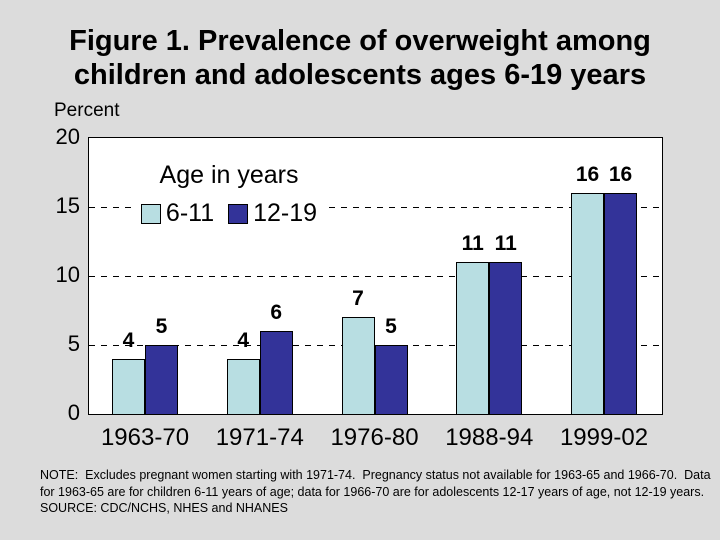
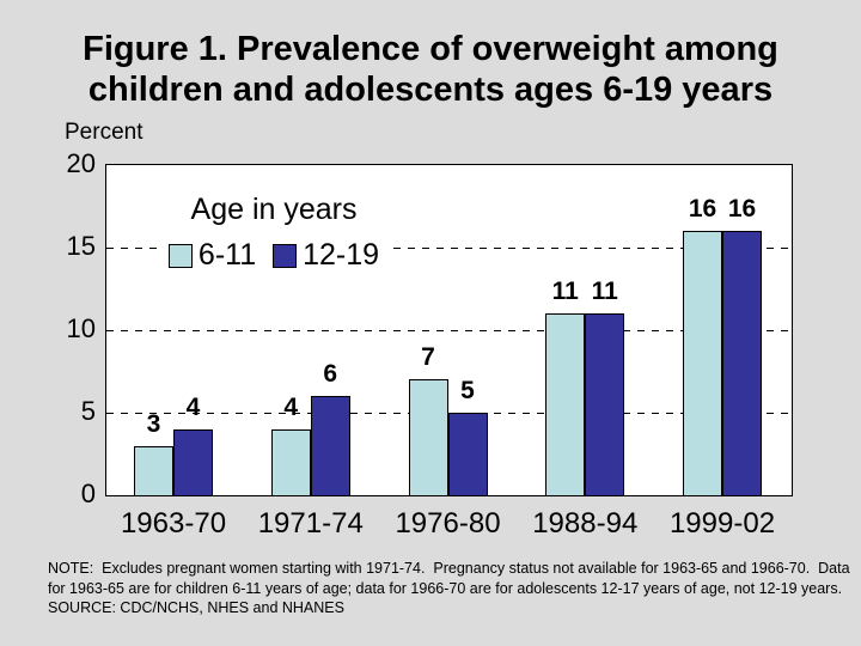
6-11/1963-70: 4 -> 3
12-19/1963-70: 5 -> 4
